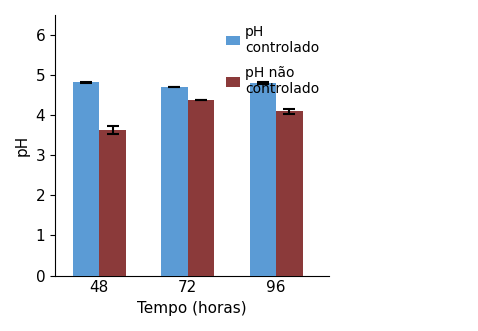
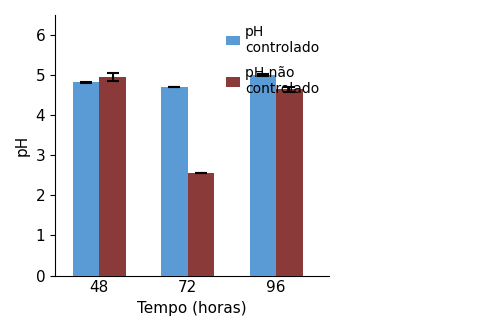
pH não controlado/48: 3.62 -> 4.95
pH não controlado/72: 4.38 -> 2.55
pH controlado/96: 4.80 -> 5.00
pH não controlado/96: 4.10 -> 4.65
